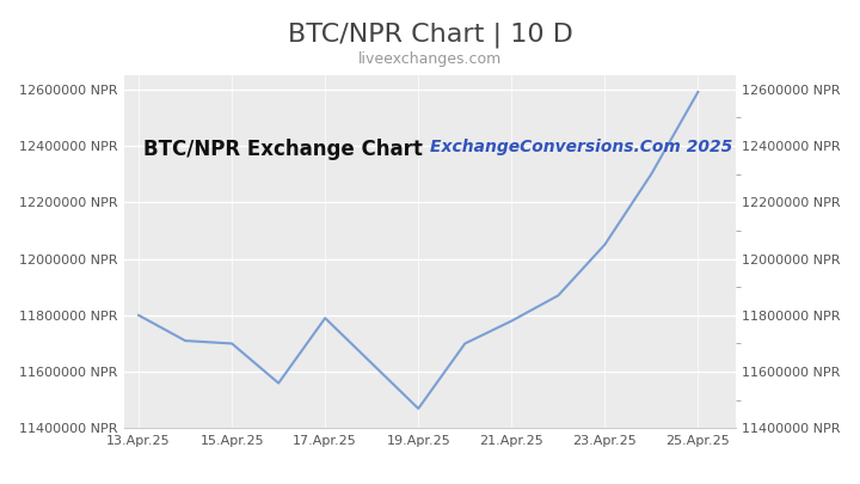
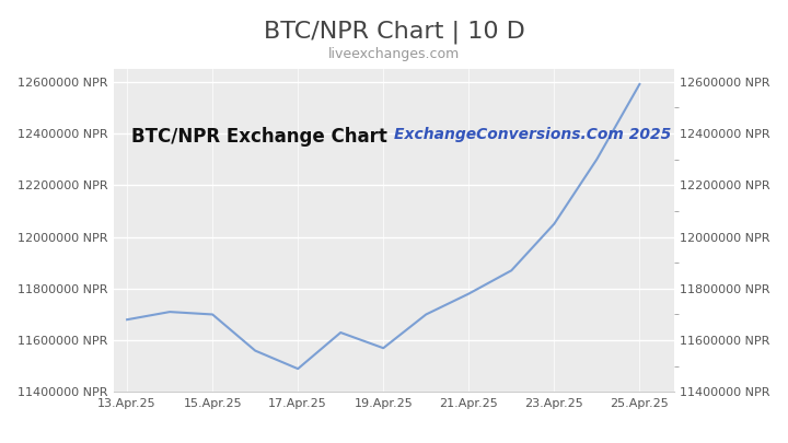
13.Apr.25: 11800000 NPR -> 11680000 NPR
17.Apr.25: 11790000 NPR -> 11490000 NPR
19.Apr.25: 11470000 NPR -> 11570000 NPR
